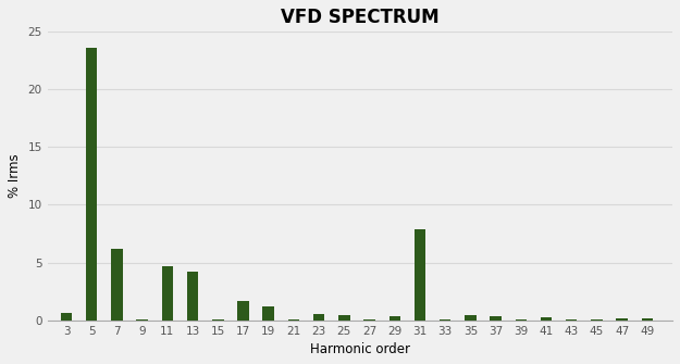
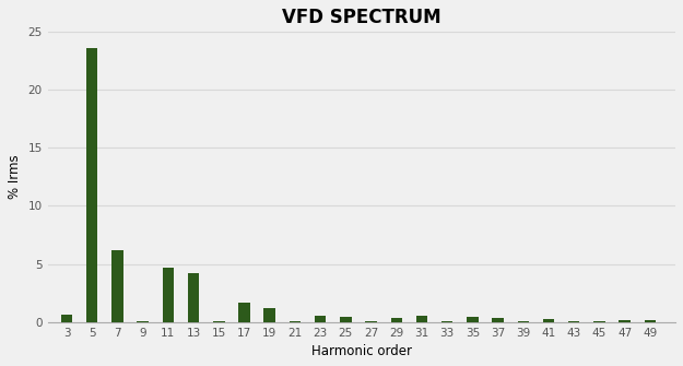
31: 7.9 -> 0.5
